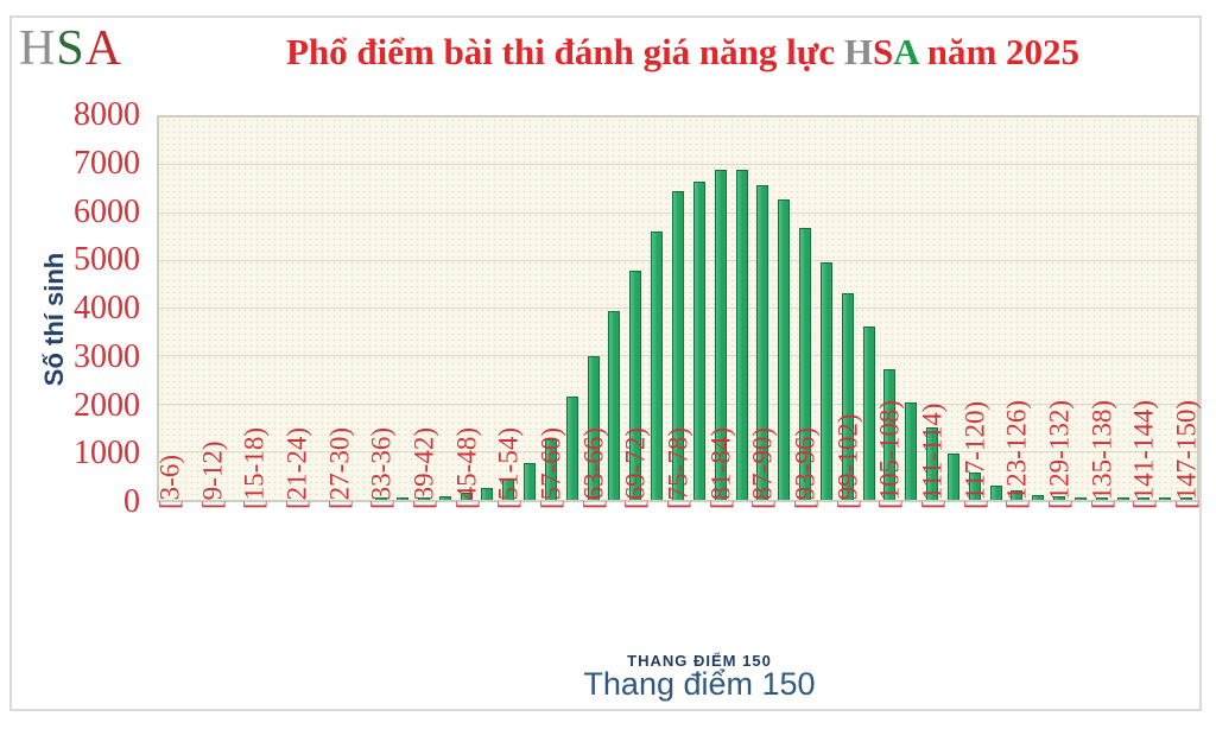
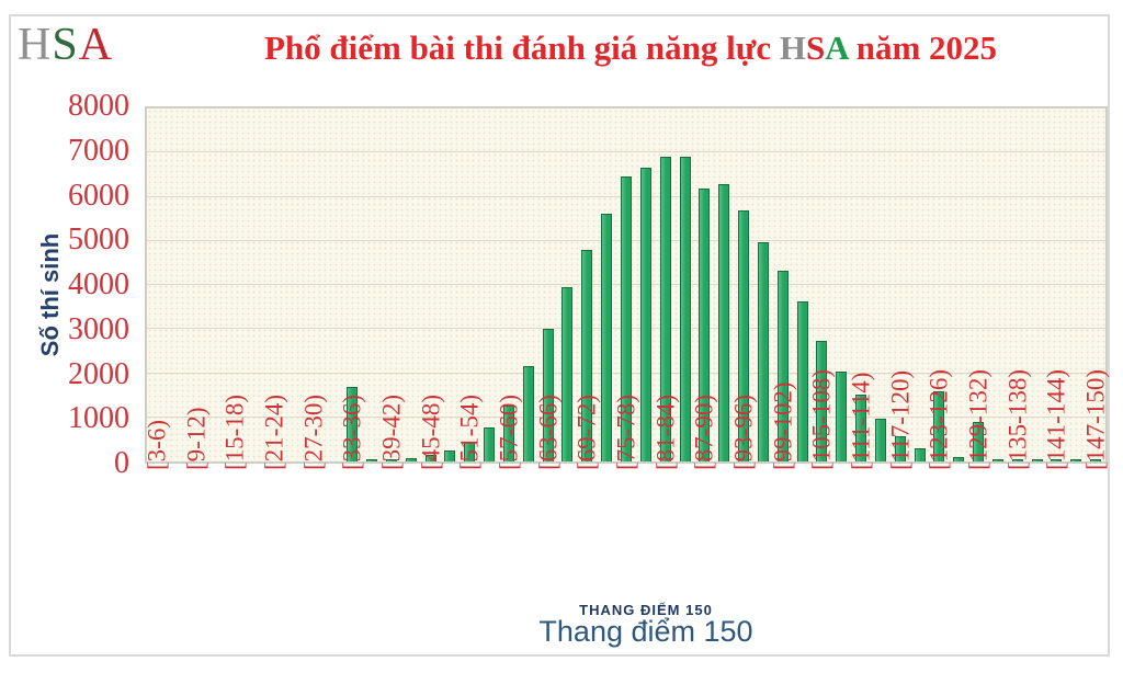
[33-36): 100 -> 1700
[87-90): 6600 -> 6200
[123-126): 200 -> 1600
[129-132): 100 -> 900
